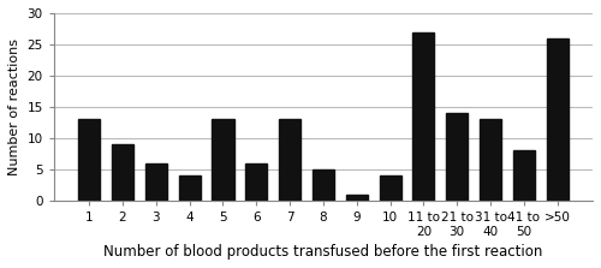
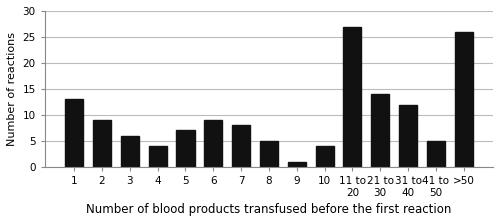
5: 13 -> 7
6: 6 -> 9
7: 13 -> 8
31 to 40: 13 -> 12
41 to 50: 8 -> 5
